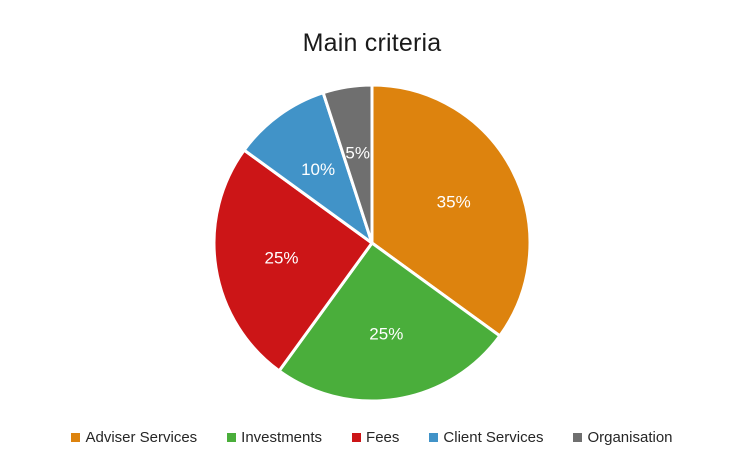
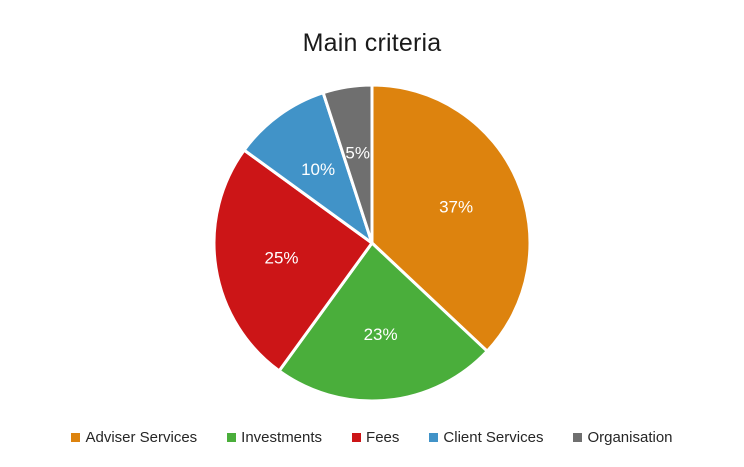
Adviser Services: 35% -> 37%
Investments: 25% -> 23%
